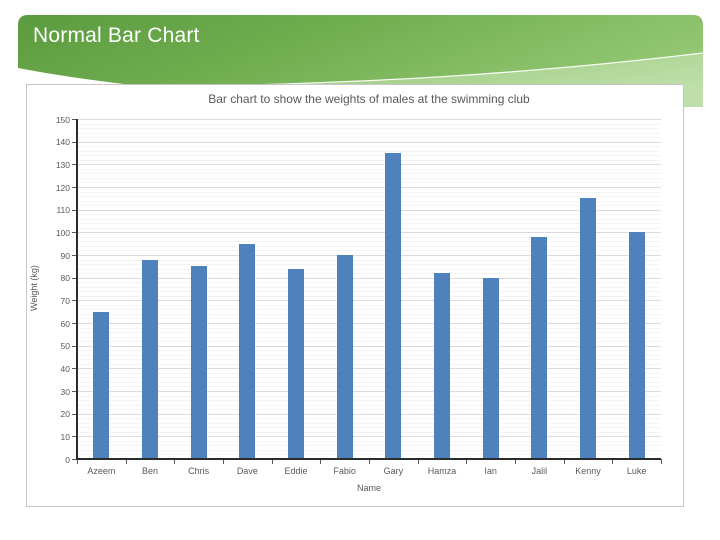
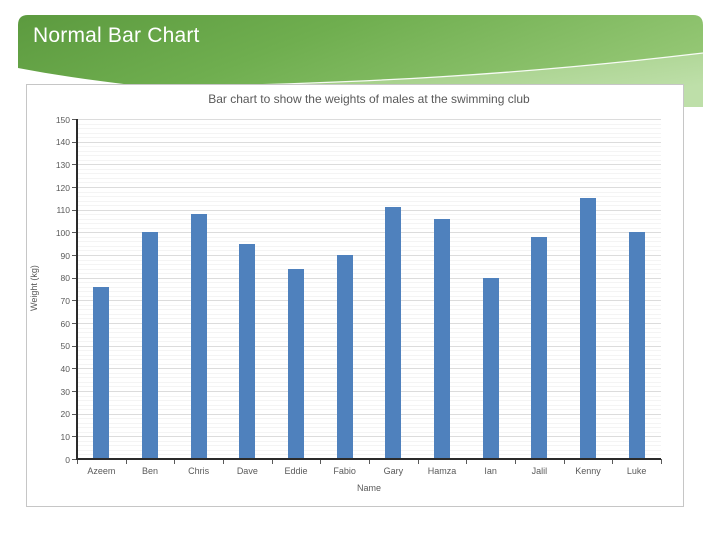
Azeem: 65 -> 76
Ben: 88 -> 100
Chris: 85 -> 108
Gary: 135 -> 111
Hamza: 82 -> 106
